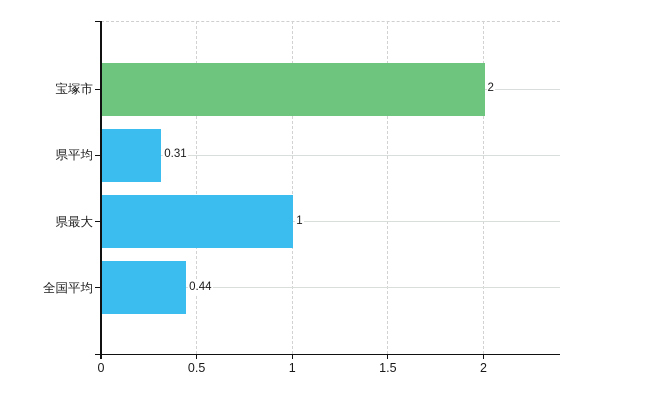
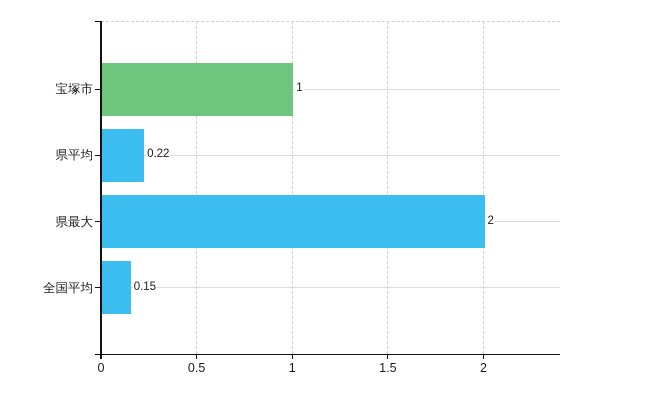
宝塚市: 2 -> 1
県平均: 0.31 -> 0.22
県最大: 1 -> 2
全国平均: 0.44 -> 0.15
